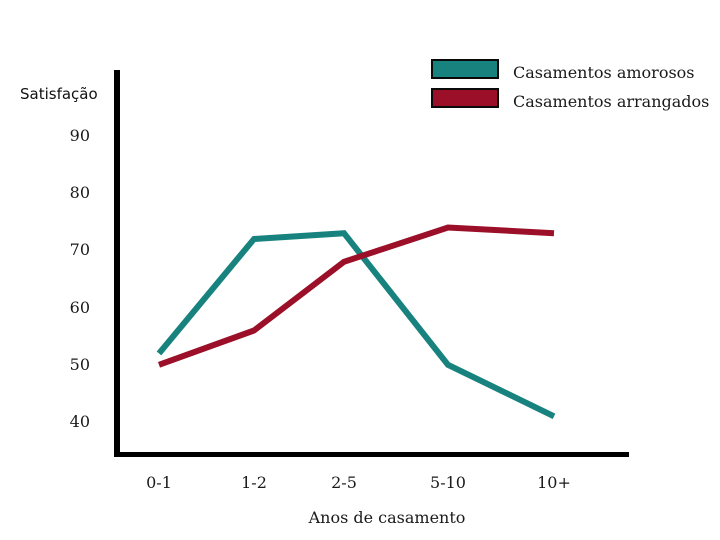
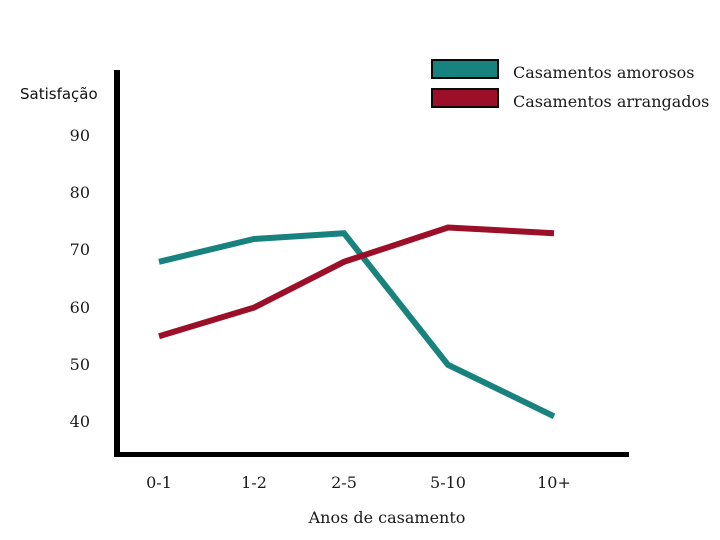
Casamentos amorosos/0-1: 52 -> 68
Casamentos arrangados/0-1: 50 -> 55
Casamentos arrangados/1-2: 56 -> 60
